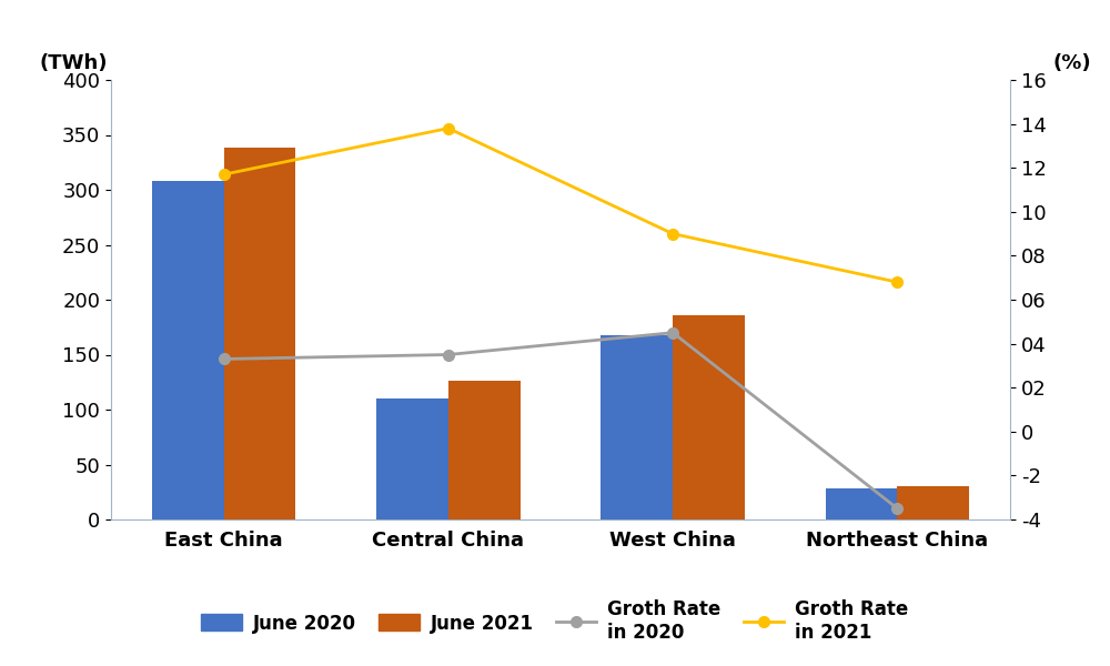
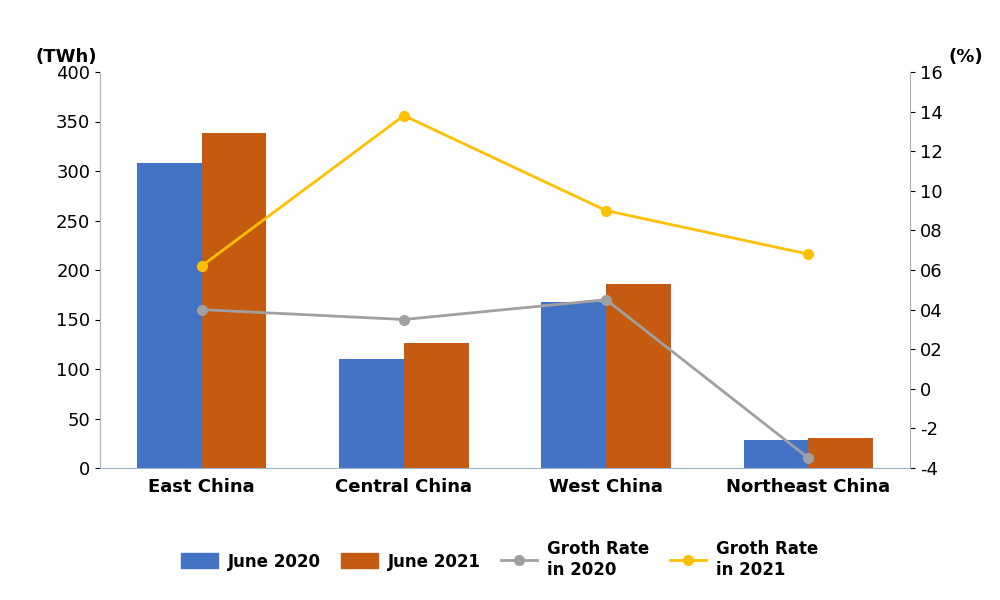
Groth Rate in 2020/East China: 3.3 -> 4.0
Groth Rate in 2021/East China: 11.7 -> 6.2
